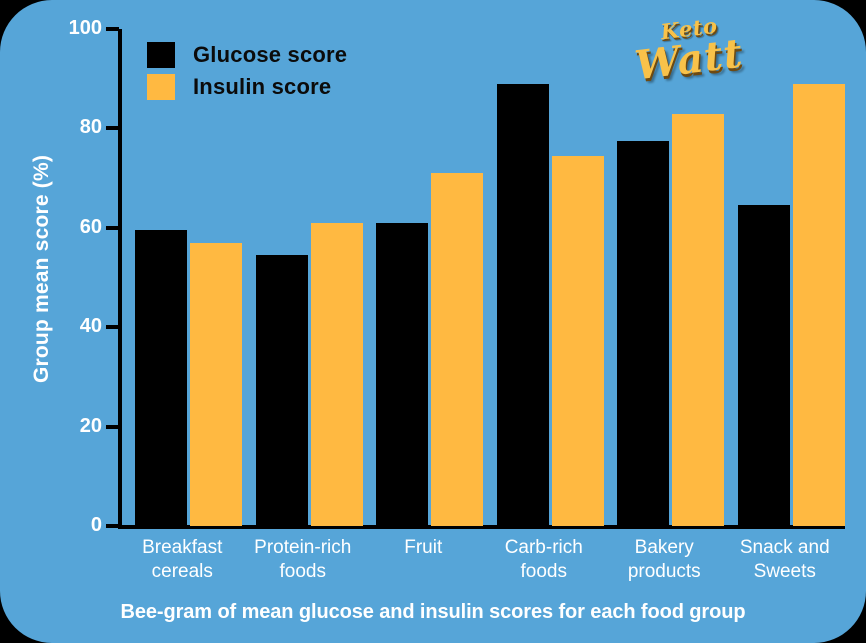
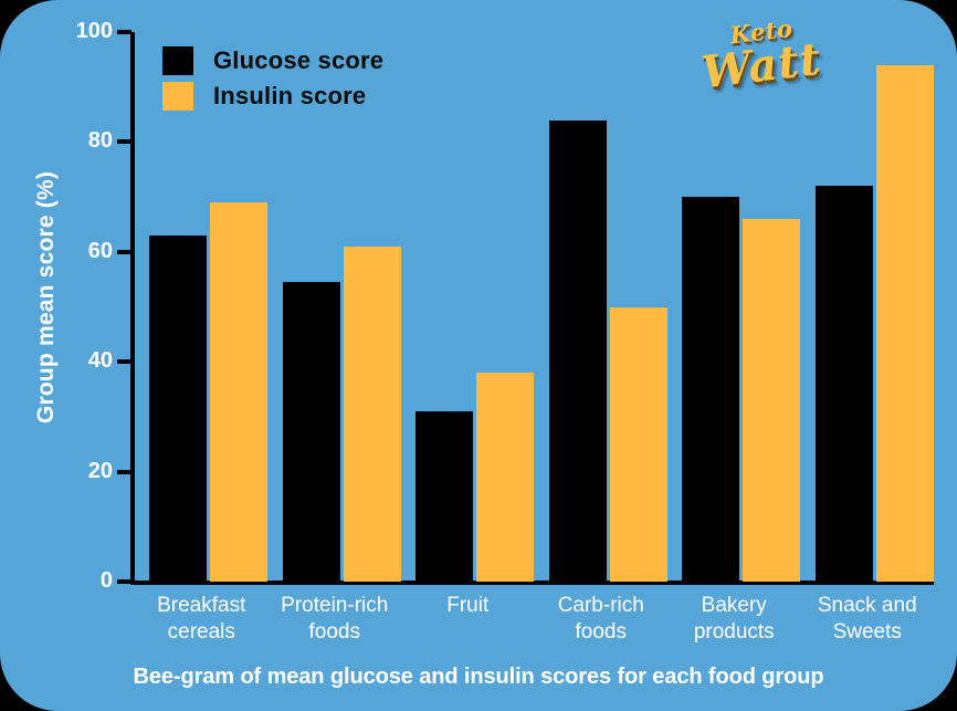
Glucose score/Breakfast cereals: 60 -> 63
Insulin score/Breakfast cereals: 57 -> 69
Glucose score/Fruit: 61 -> 31
Insulin score/Fruit: 71 -> 38
Glucose score/Carb-rich foods: 89 -> 84
Insulin score/Carb-rich foods: 74 -> 50
Glucose score/Bakery products: 78 -> 70
Insulin score/Bakery products: 83 -> 66
Glucose score/Snack and Sweets: 64 -> 72
Insulin score/Snack and Sweets: 89 -> 94
